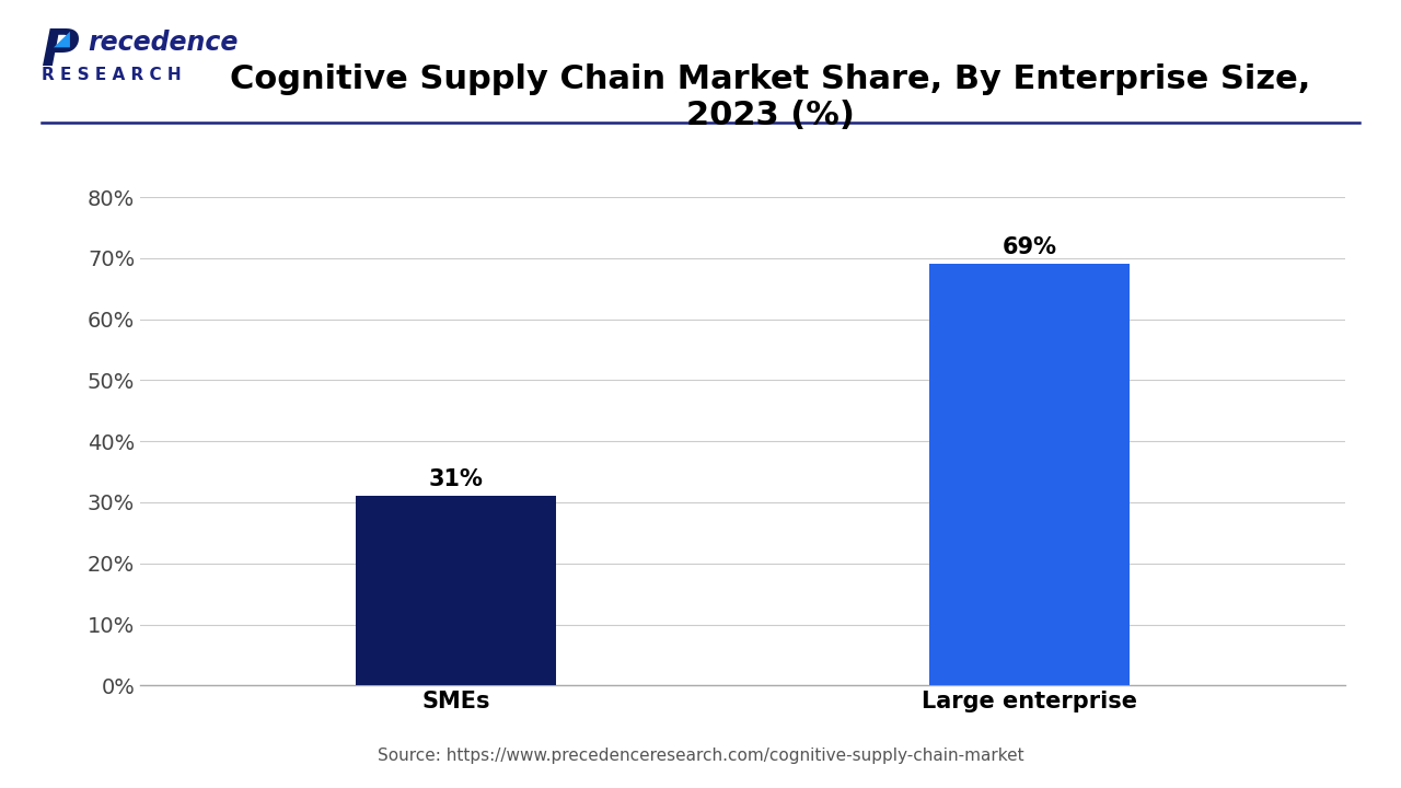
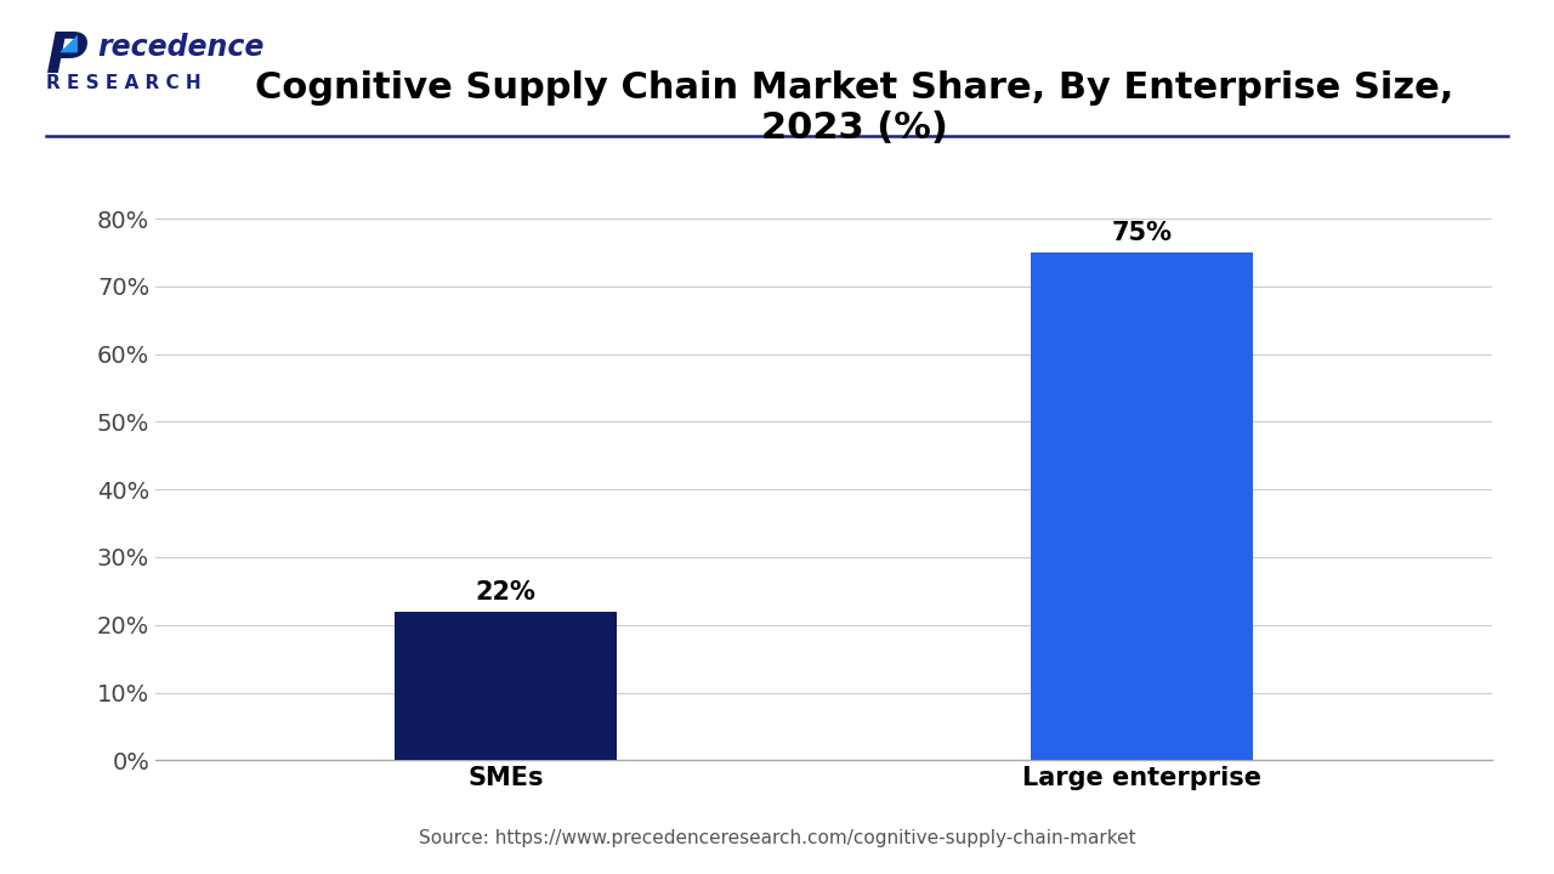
SMEs: 31% -> 22%
Large enterprise: 69% -> 75%
